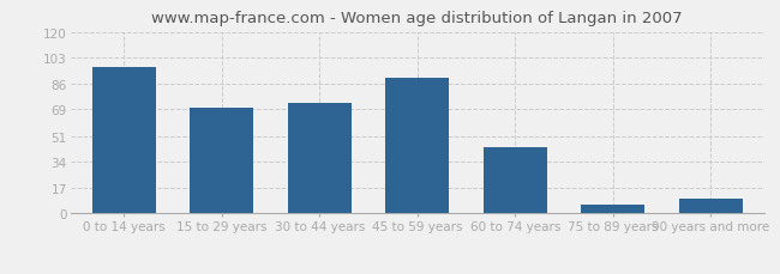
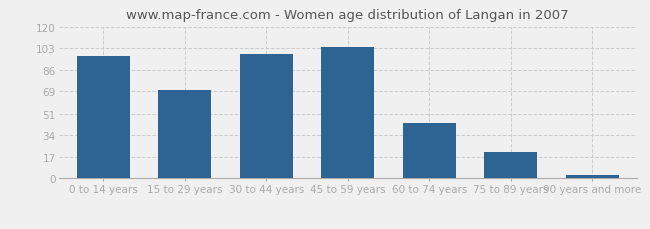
30 to 44 years: 73 -> 98
45 to 59 years: 90 -> 104
75 to 89 years: 6 -> 21
90 years and more: 10 -> 3
